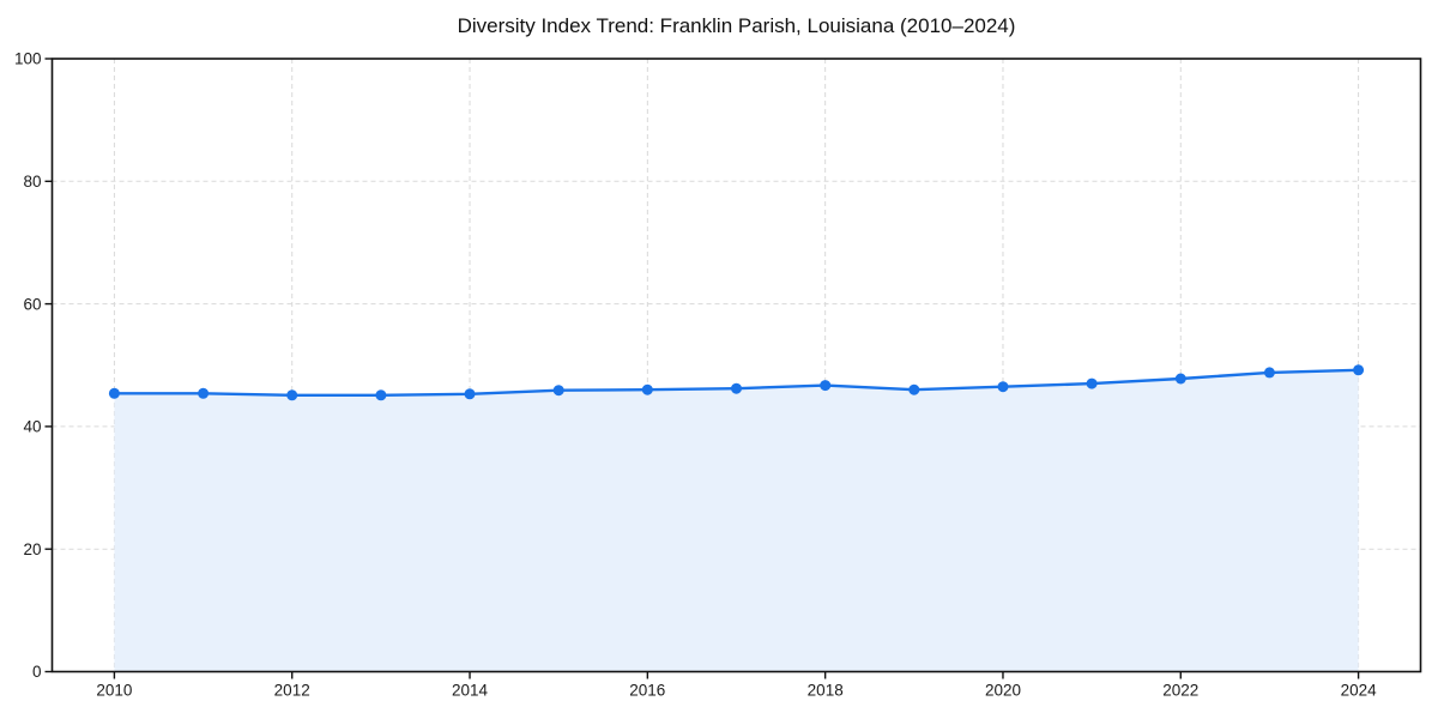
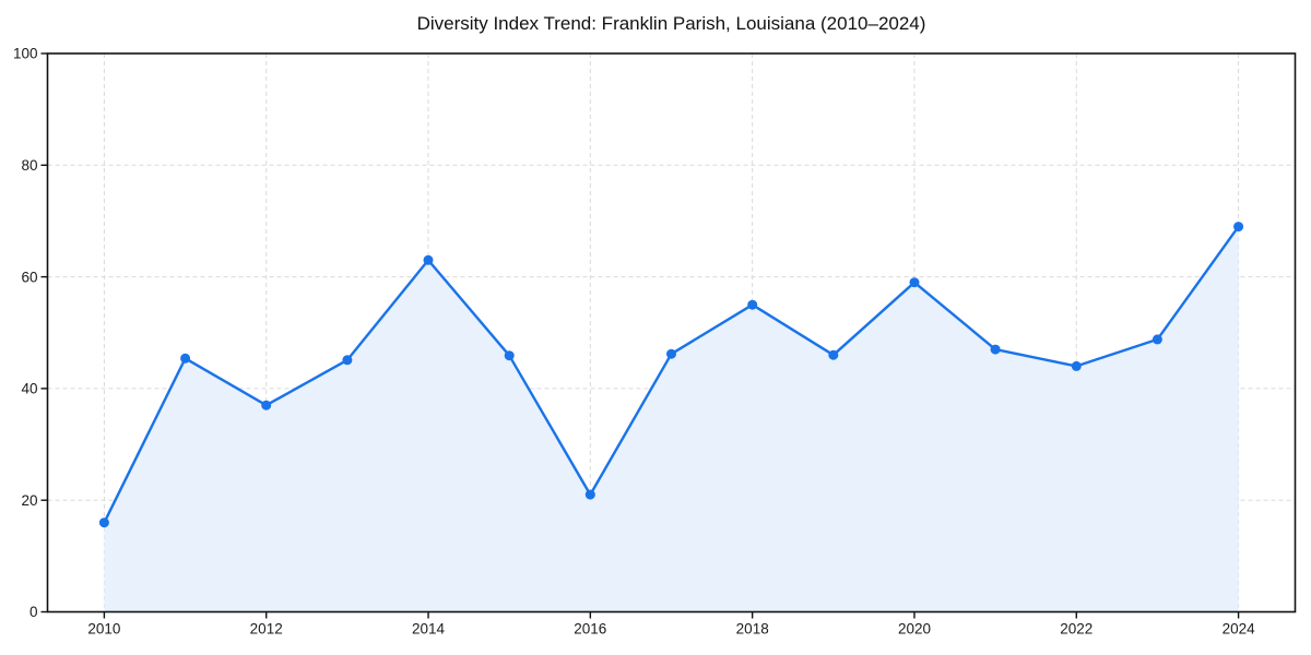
2010: 45 -> 16
2012: 45 -> 37
2014: 45 -> 63
2016: 46 -> 21
2018: 47 -> 55
2020: 46 -> 59
2022: 48 -> 44
2024: 49 -> 69
